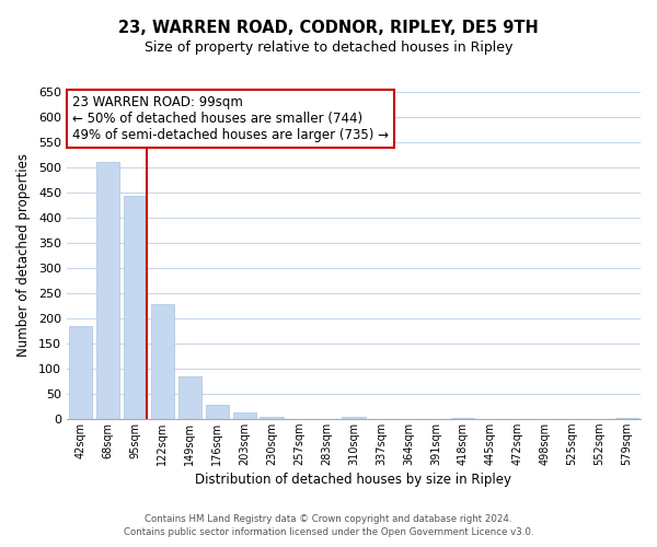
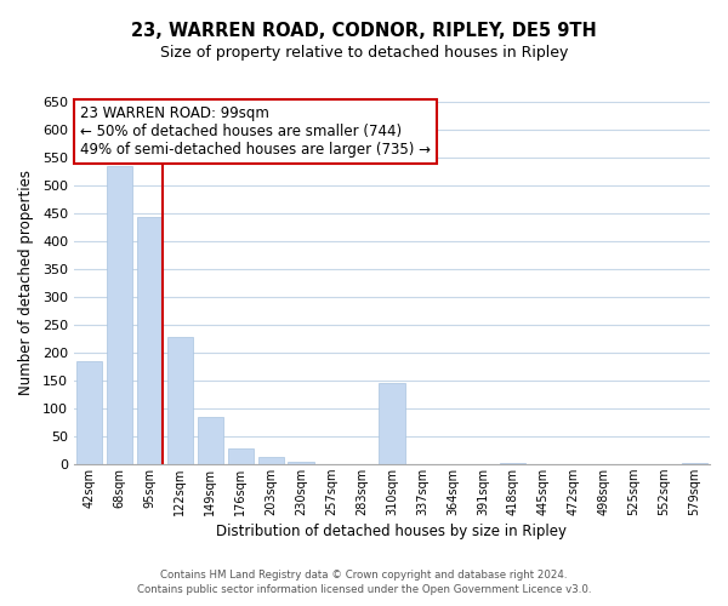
68sqm: 510 -> 535
310sqm: 3 -> 145
